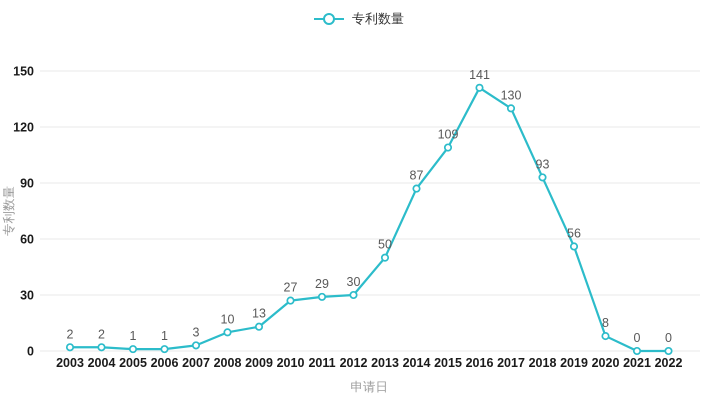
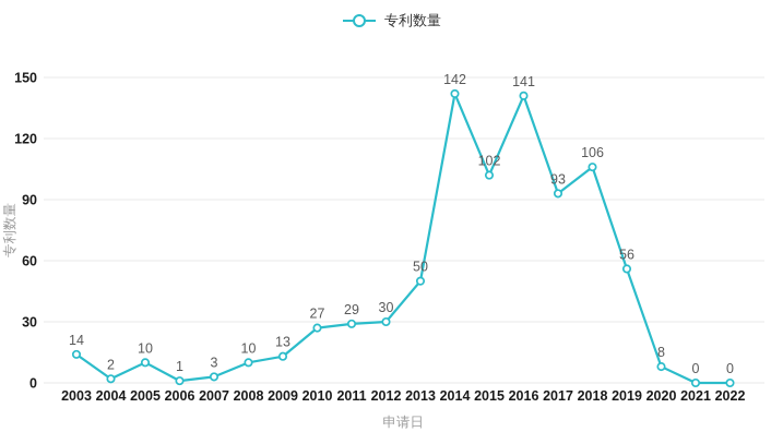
2003: 2 -> 14
2005: 1 -> 10
2014: 87 -> 142
2015: 109 -> 102
2017: 130 -> 93
2018: 93 -> 106
